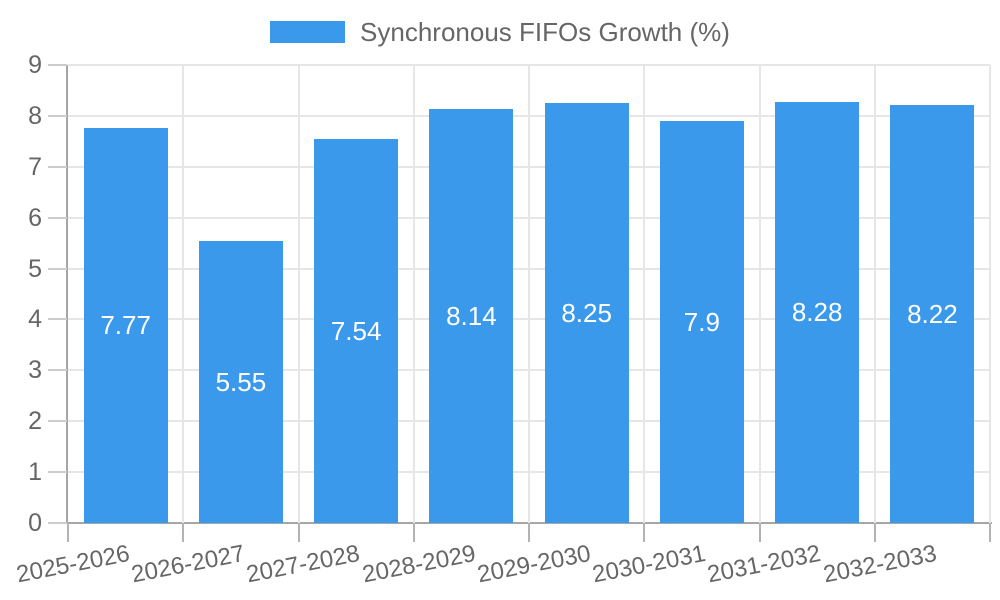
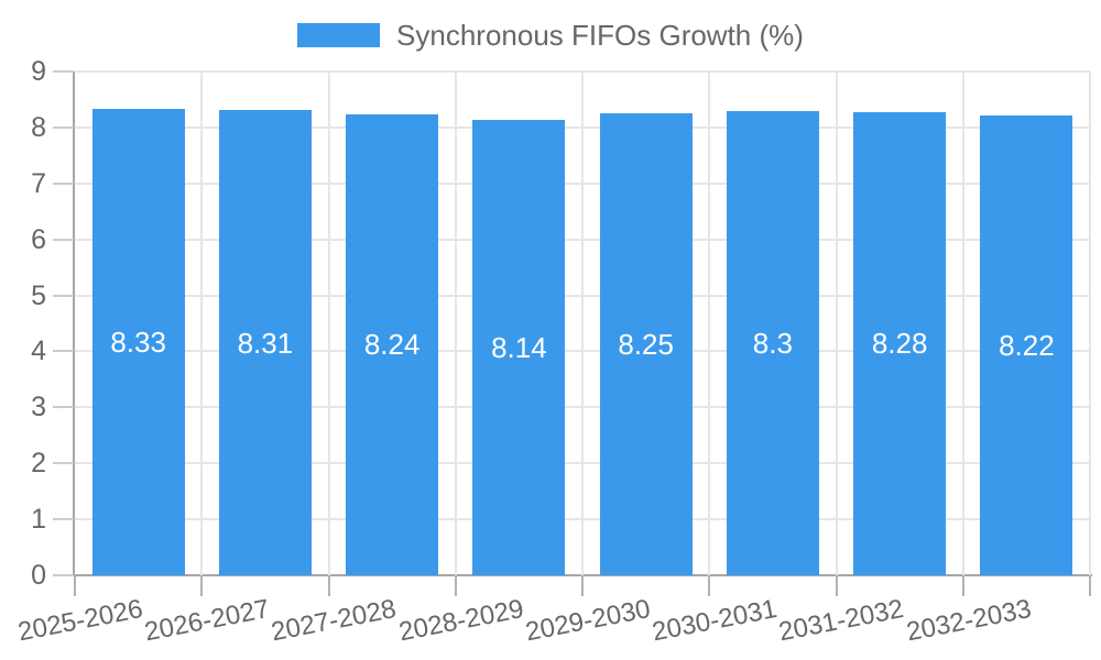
2025-2026: 7.77 -> 8.33
2026-2027: 5.55 -> 8.31
2027-2028: 7.54 -> 8.24
2030-2031: 7.9 -> 8.3
